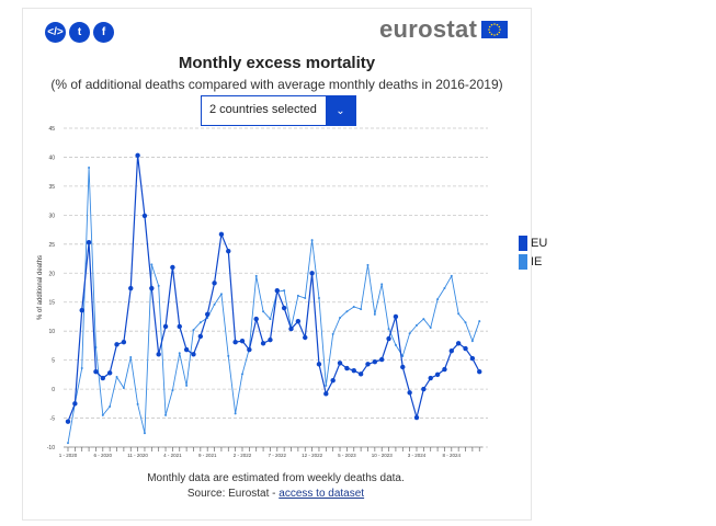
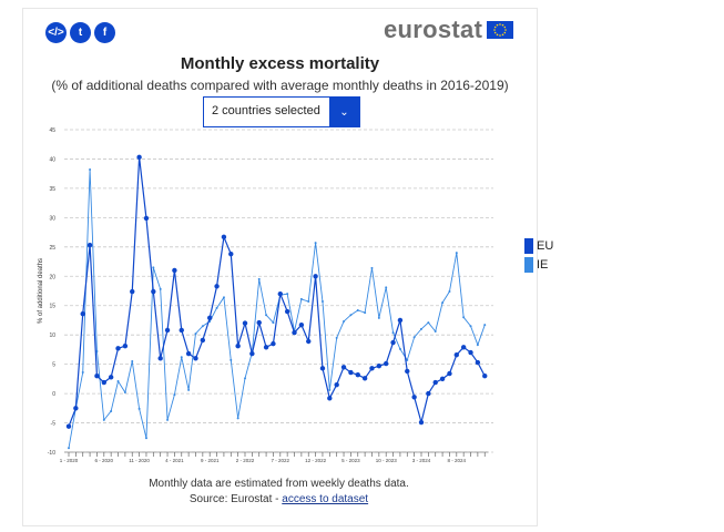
EU/2-2022: 8 -> 12
IE/8-2024: 20 -> 24
